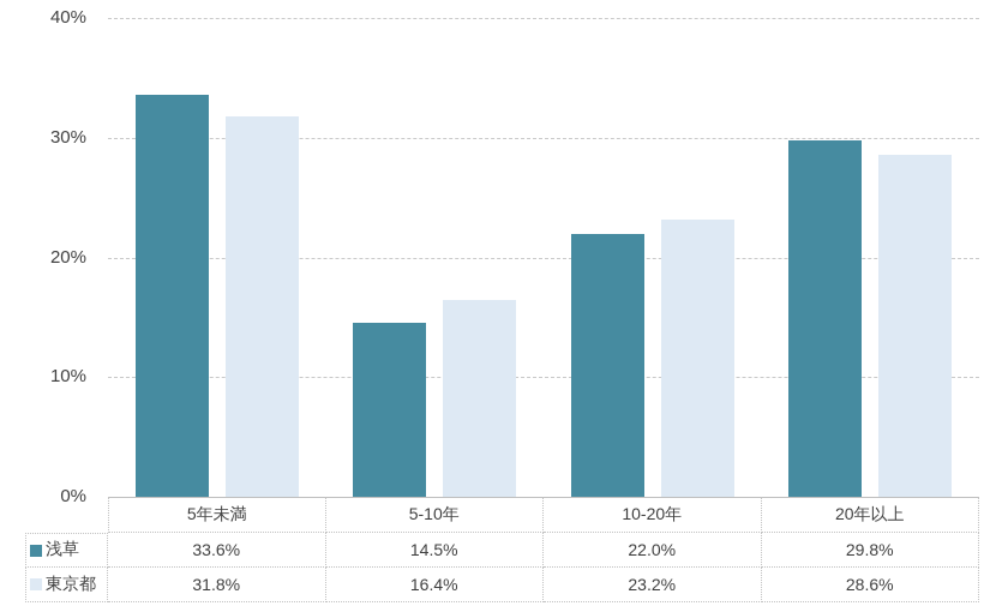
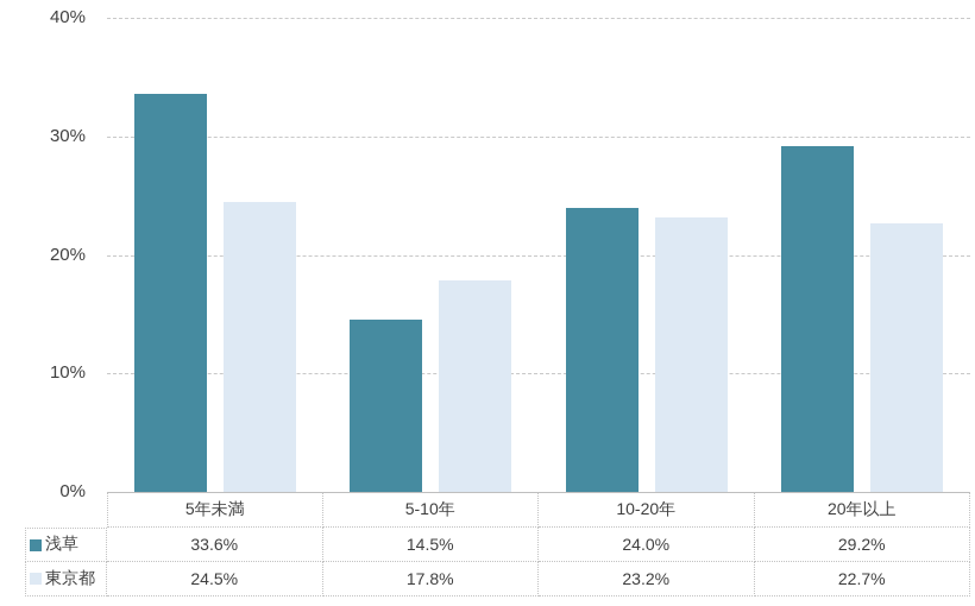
東京都/5年未満: 31.8% -> 24.5%
東京都/5-10年: 16.4% -> 17.8%
浅草/10-20年: 22.0% -> 24.0%
浅草/20年以上: 29.8% -> 29.2%
東京都/20年以上: 28.6% -> 22.7%
